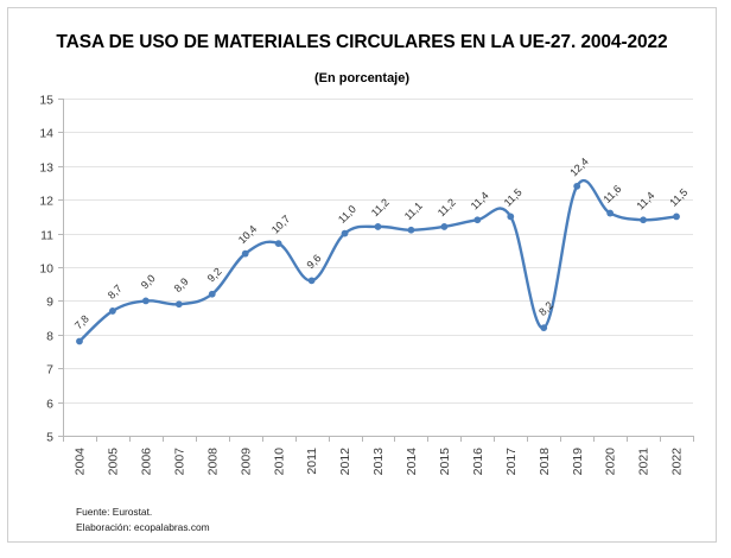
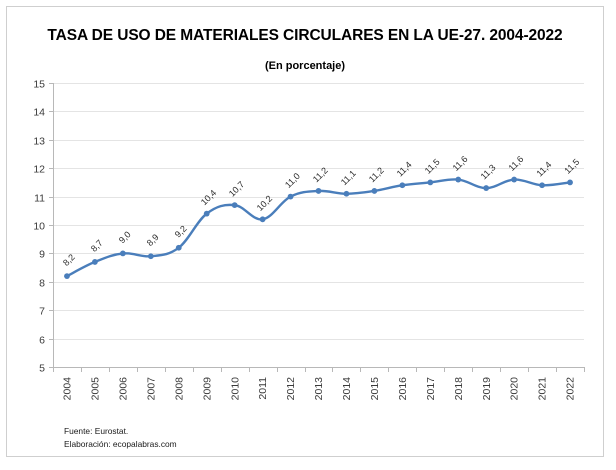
2004: 7,8 -> 8,2
2011: 9,6 -> 10,2
2018: 8,2 -> 11,6
2019: 12,4 -> 11,3
